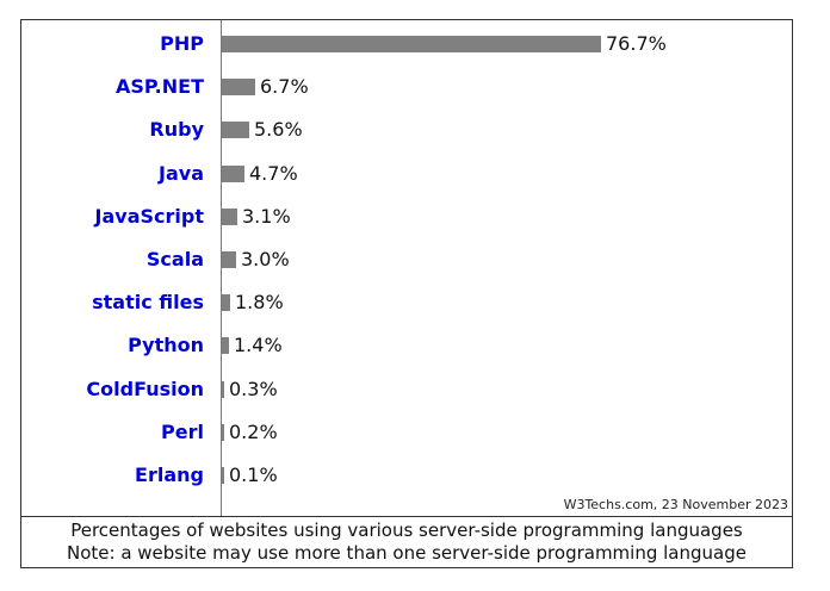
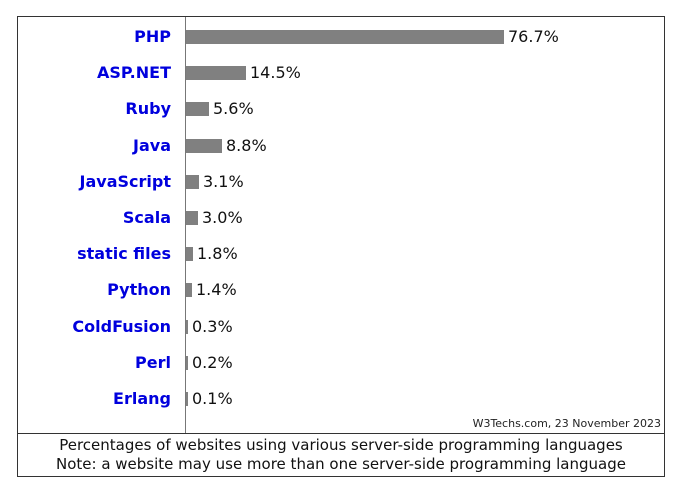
ASP.NET: 6.7% -> 14.5%
Java: 4.7% -> 8.8%
